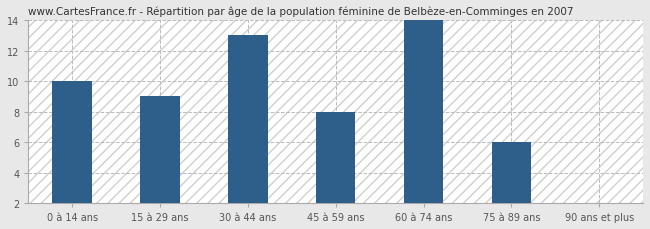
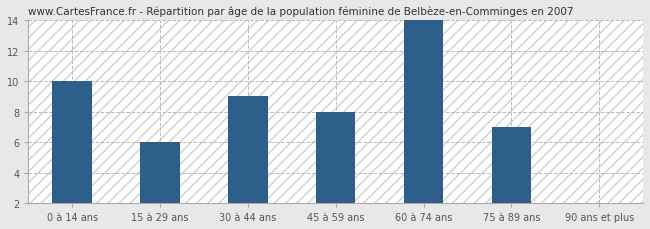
15 à 29 ans: 9 -> 6
30 à 44 ans: 13 -> 9
75 à 89 ans: 6 -> 7
